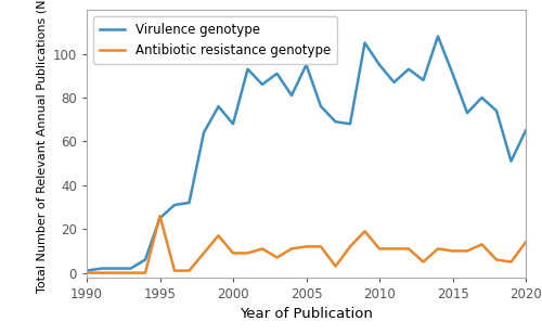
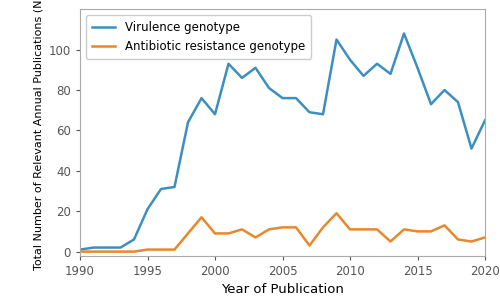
Virulence genotype/1995: 25 -> 21
Antibiotic resistance genotype/1995: 26 -> 1
Virulence genotype/2005: 95 -> 76
Antibiotic resistance genotype/2020: 14 -> 7
